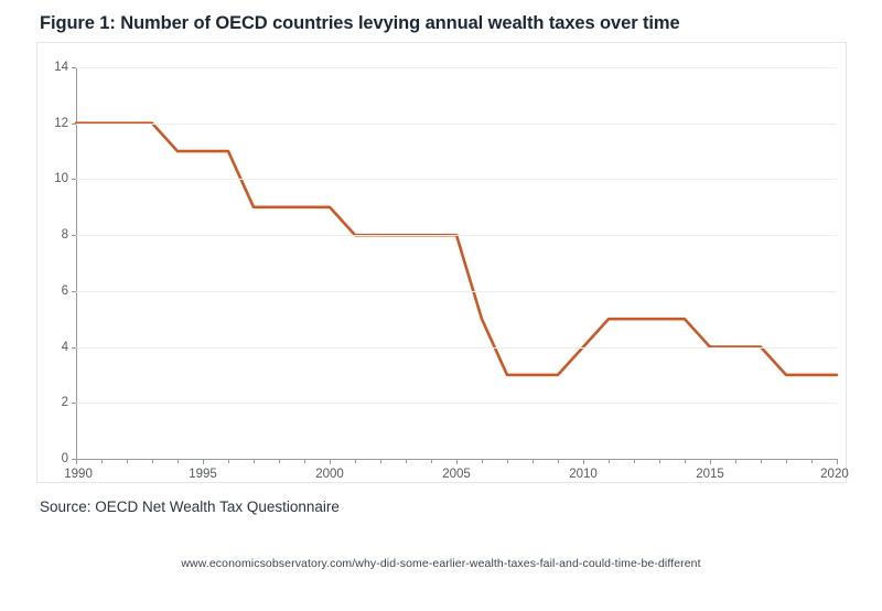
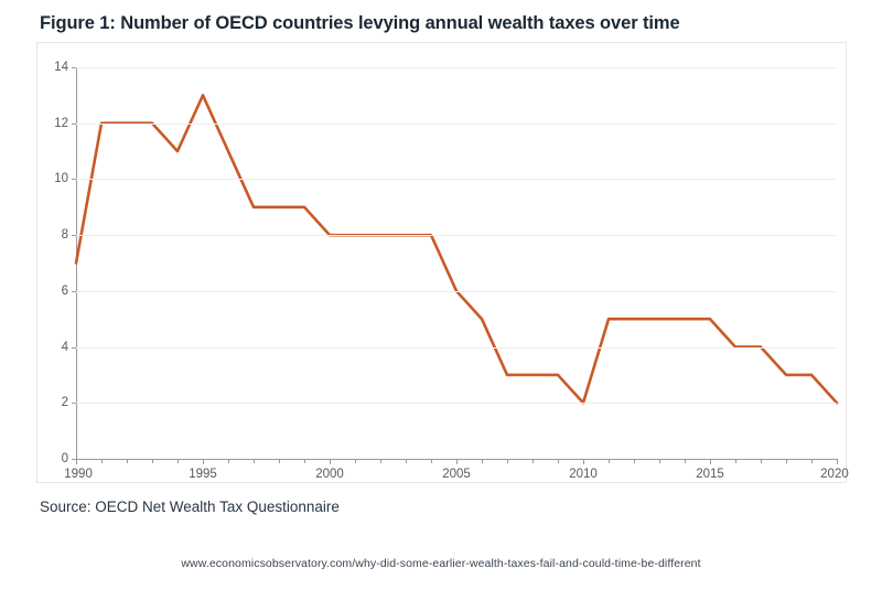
1990: 12 -> 7
1995: 11 -> 13
2000: 9 -> 8
2005: 8 -> 6
2010: 4 -> 2
2015: 4 -> 5
2020: 3 -> 2
